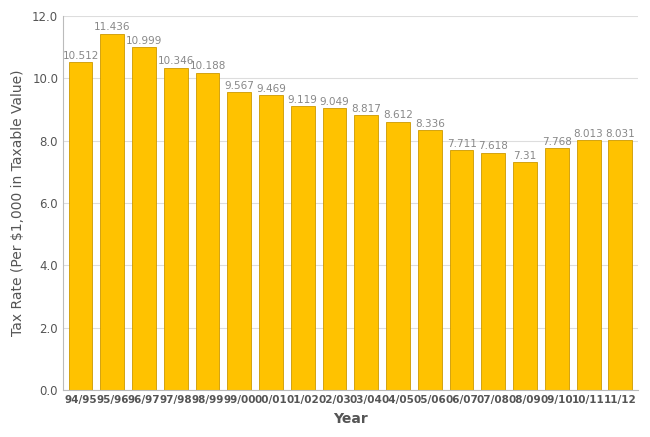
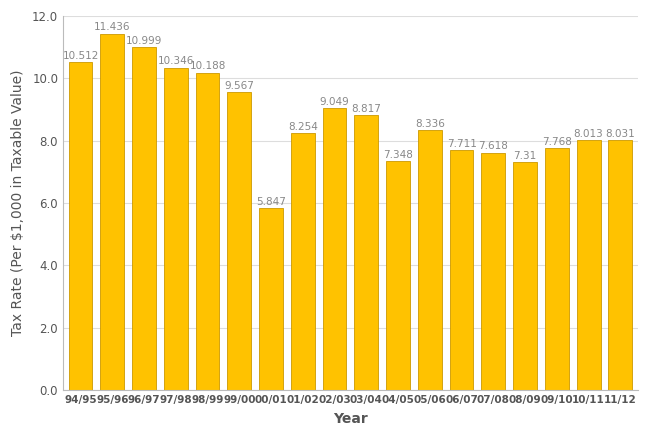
00/01: 9.469 -> 5.847
01/02: 9.119 -> 8.254
04/05: 8.612 -> 7.348
